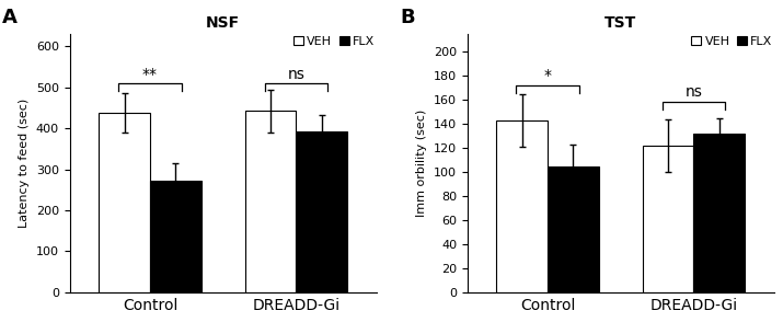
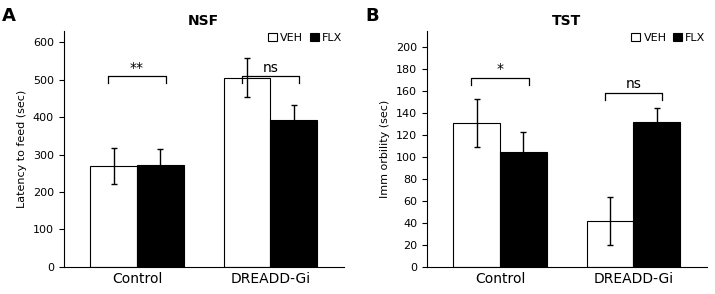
NSF/VEH/Control: 438 -> 270
NSF/VEH/DREADD-Gi: 442 -> 505
TST/VEH/Control: 143 -> 131
TST/VEH/DREADD-Gi: 122 -> 42
